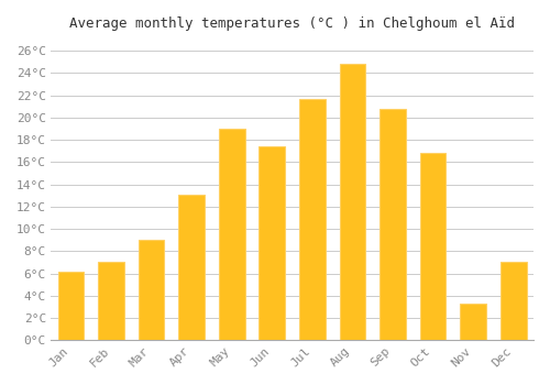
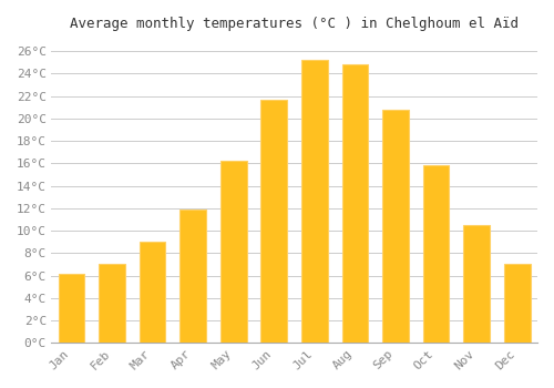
Apr: 13.1°C -> 11.9°C
May: 19.0°C -> 16.2°C
Jun: 17.4°C -> 21.7°C
Jul: 21.7°C -> 25.2°C
Oct: 16.8°C -> 15.8°C
Nov: 3.3°C -> 10.5°C
